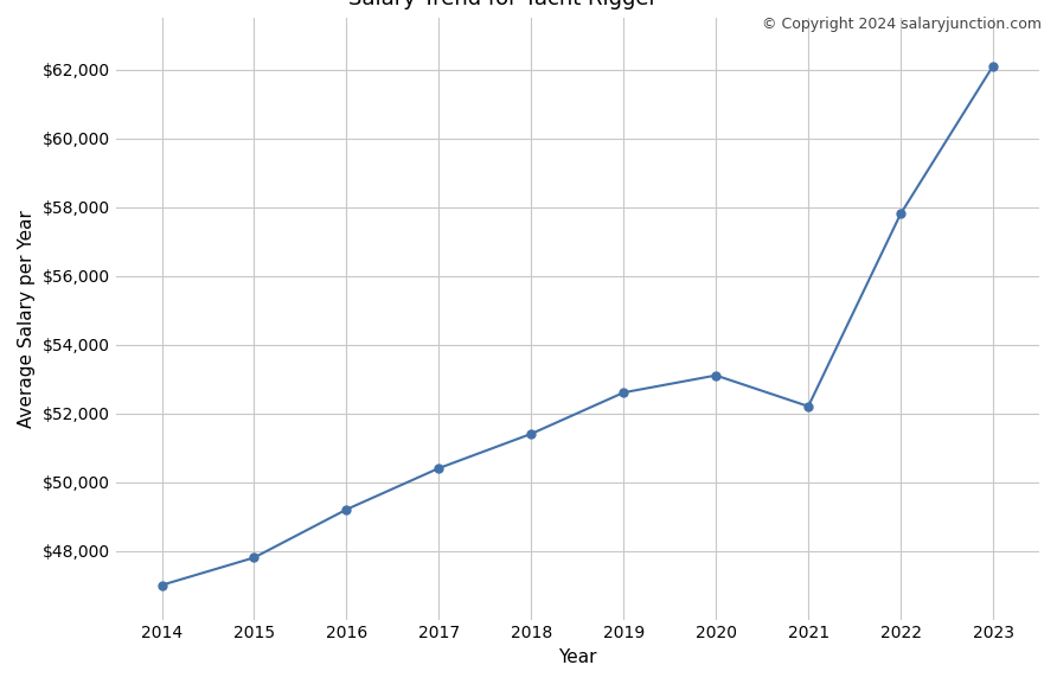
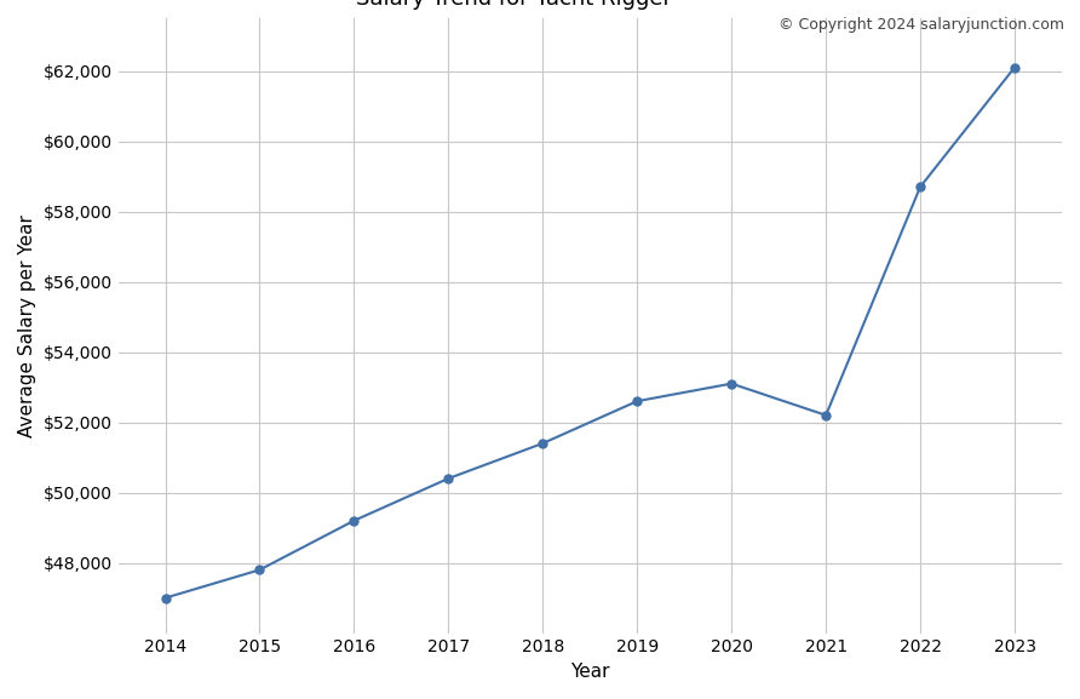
2022: $57,800 -> $58,700
